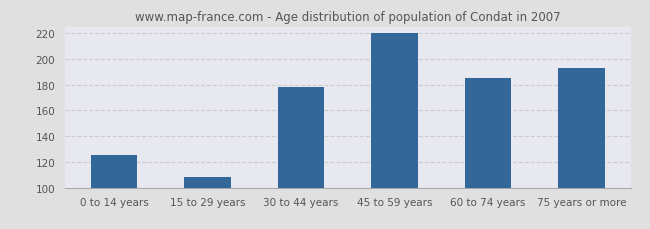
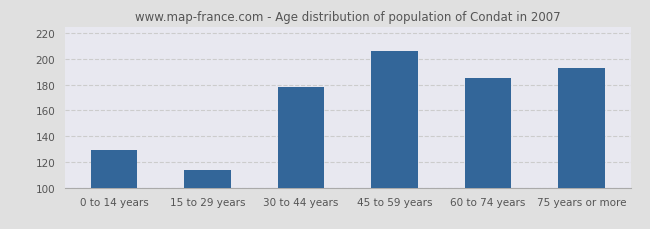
0 to 14 years: 125 -> 129
15 to 29 years: 108 -> 114
45 to 59 years: 220 -> 206
